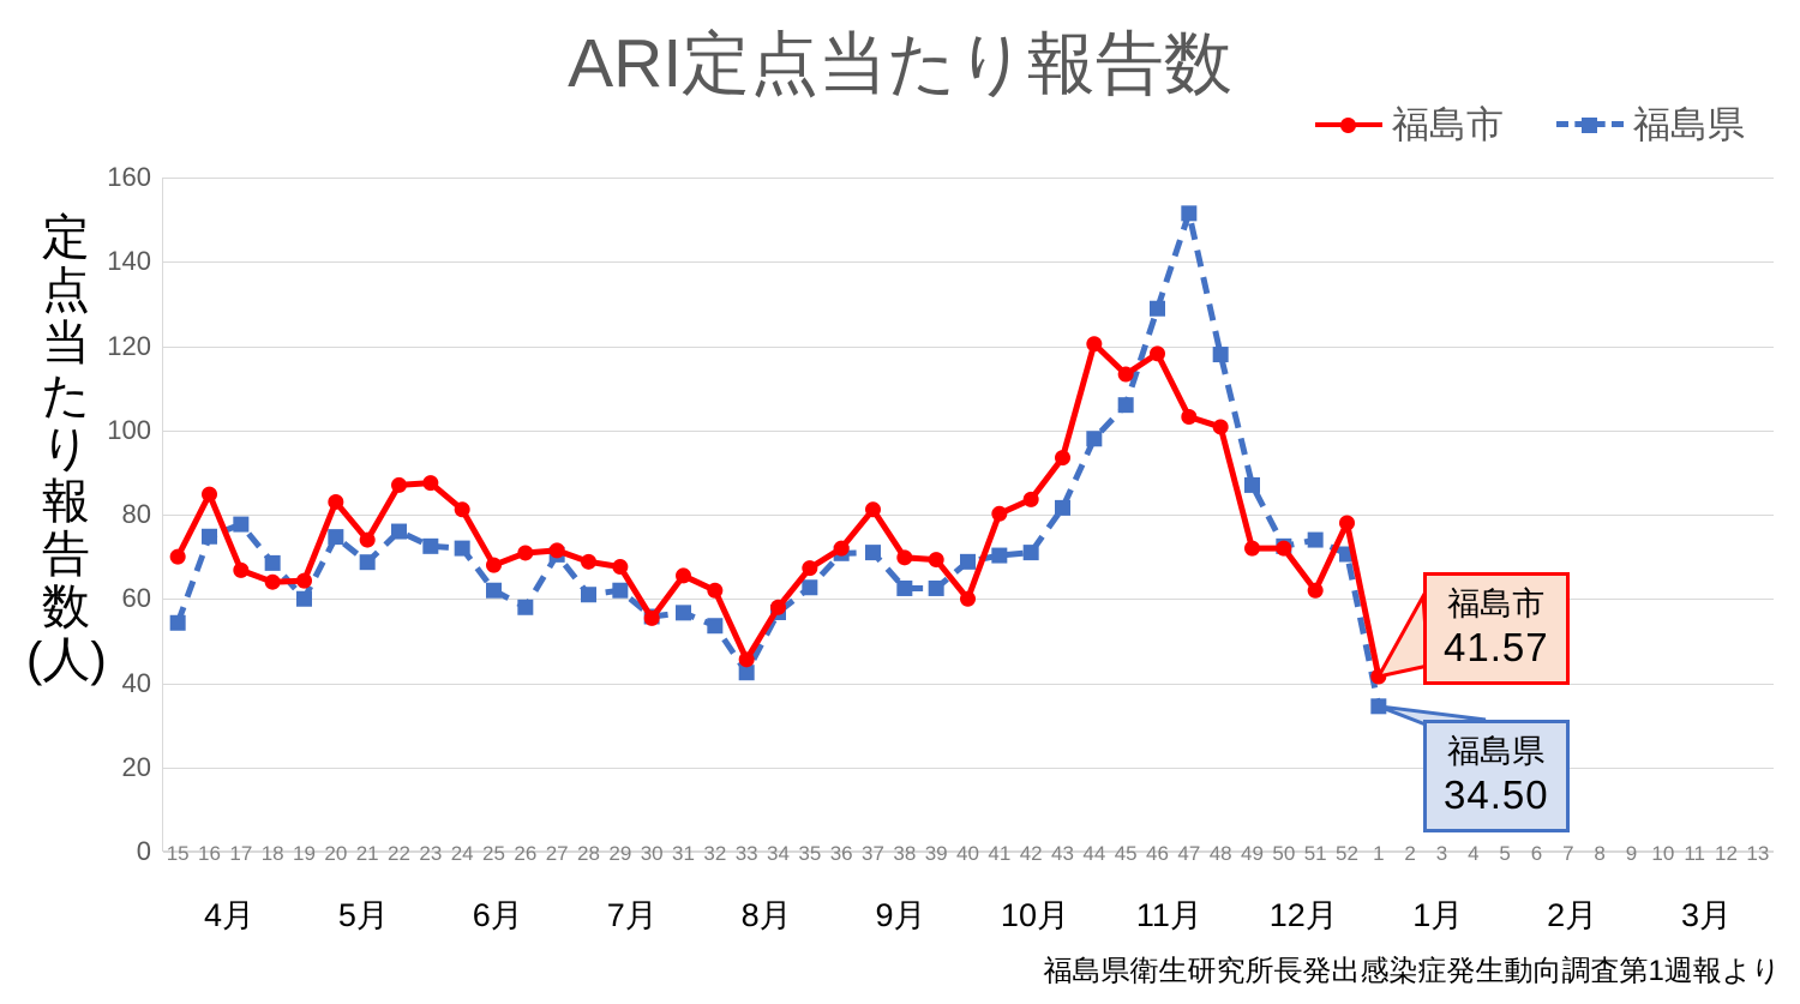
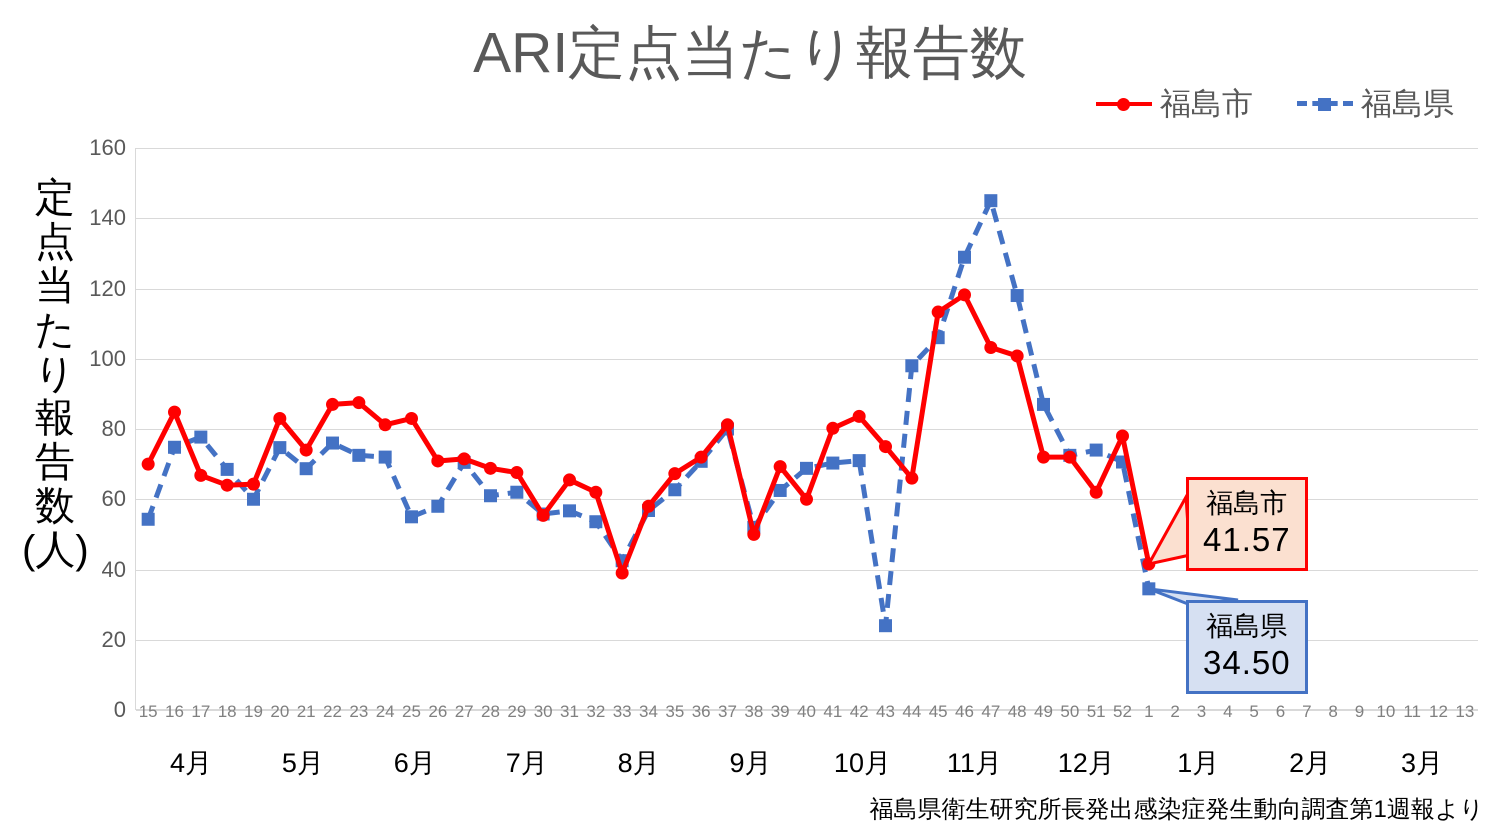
福島市/25: 68 -> 83
福島県/25: 62 -> 55
福島市/33: 46 -> 39
福島県/37: 71 -> 80
福島市/38: 70 -> 50
福島県/38: 62 -> 52
福島市/43: 94 -> 75
福島県/43: 82 -> 24
福島市/44: 120 -> 66
福島県/47: 152 -> 145
